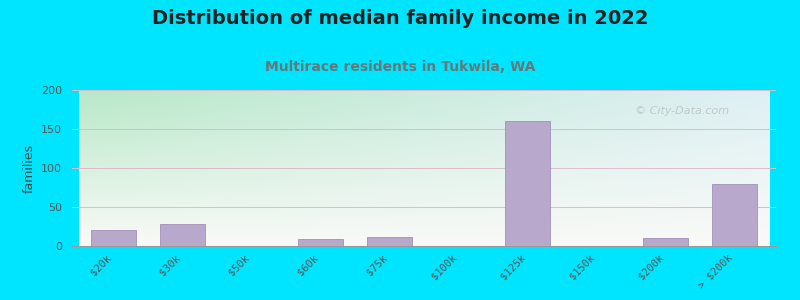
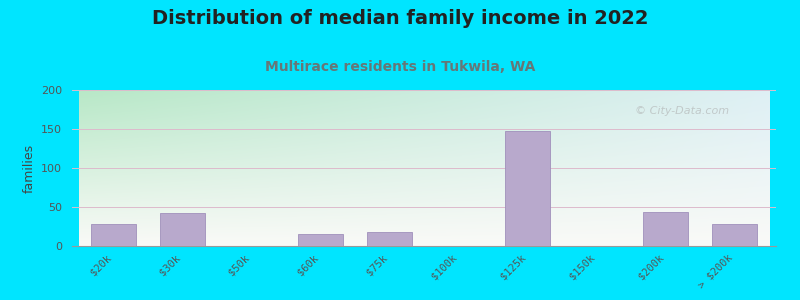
$20k: 20 -> 28
$30k: 28 -> 42
$60k: 9 -> 16
$75k: 11 -> 18
$125k: 160 -> 148
$200k: 10 -> 44
> $200k: 80 -> 28
